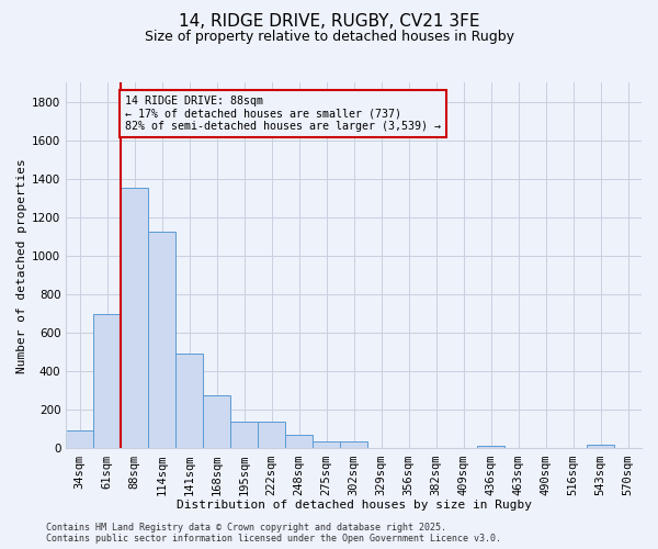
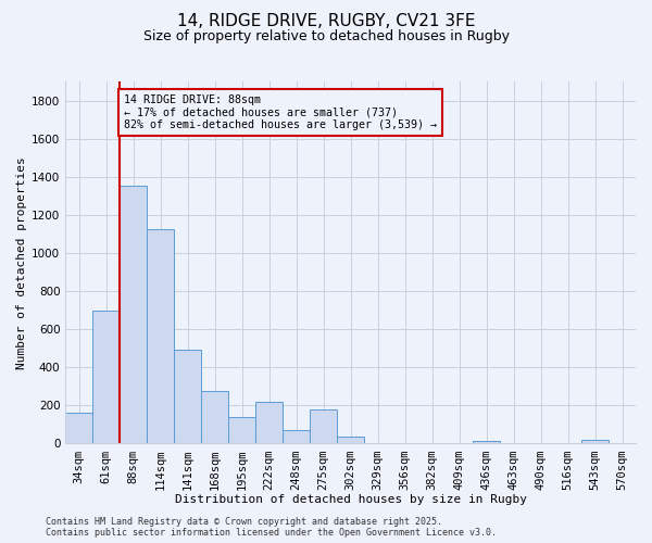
34sqm: 100 -> 160
222sqm: 140 -> 220
275sqm: 40 -> 180
